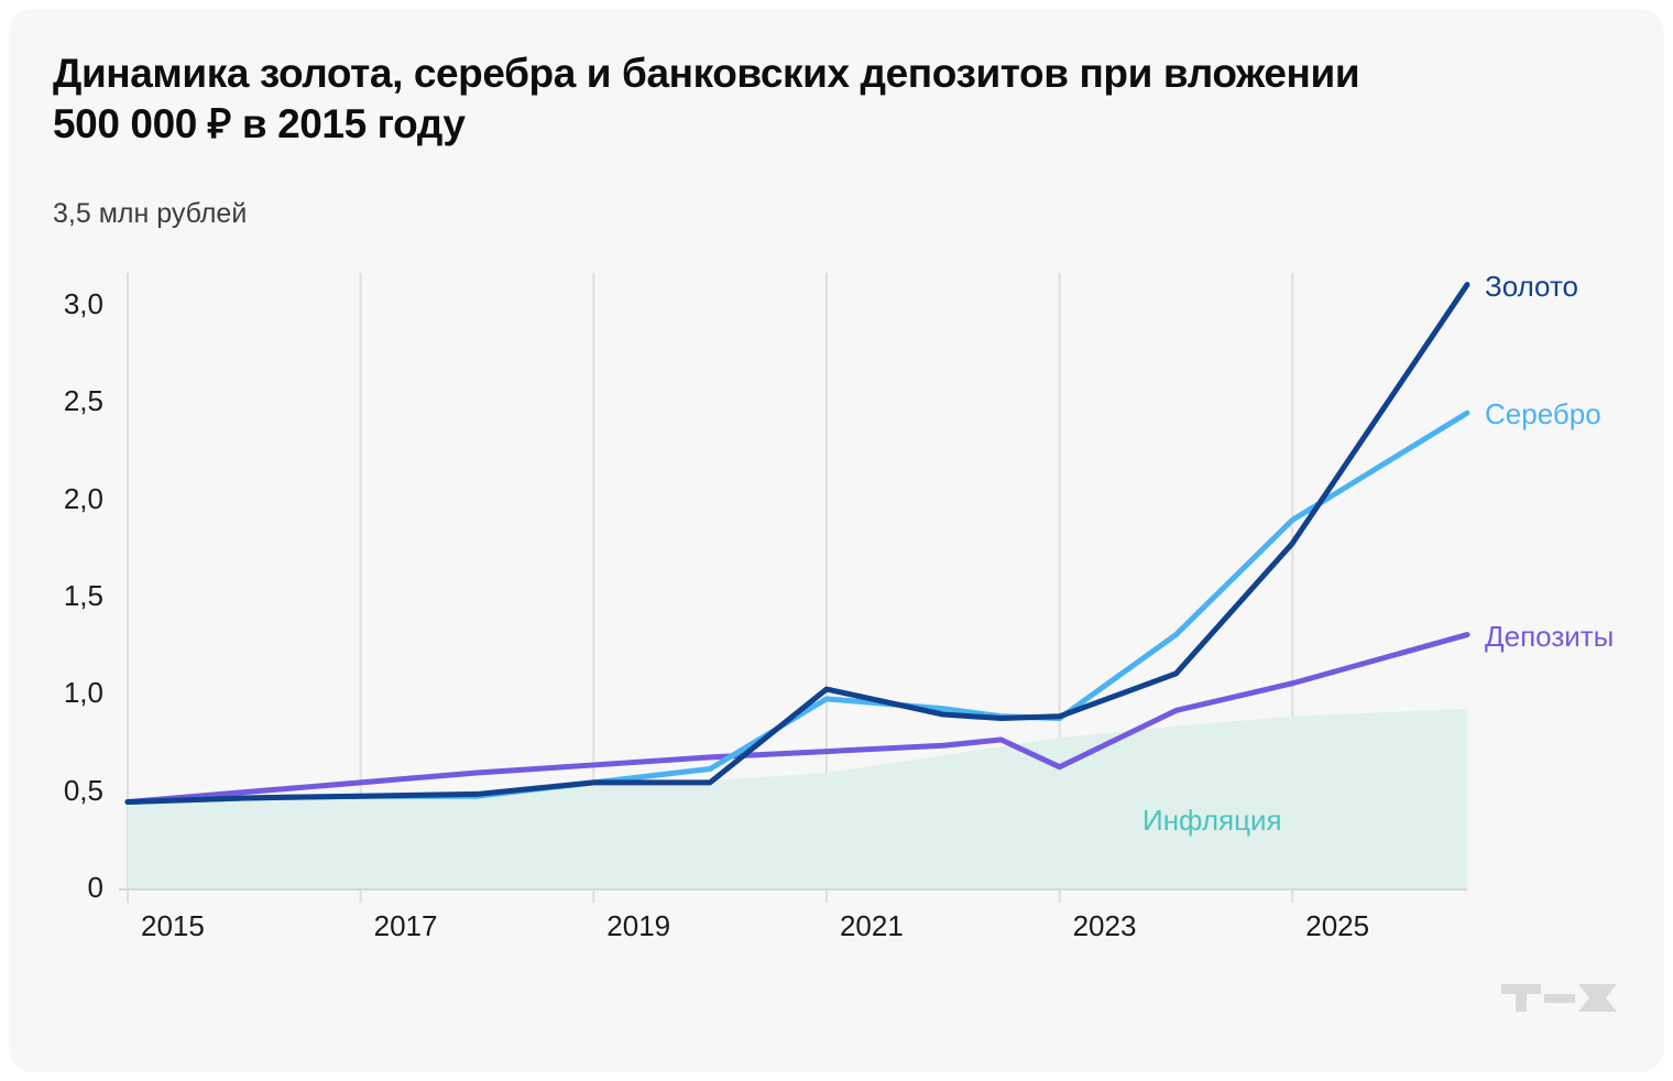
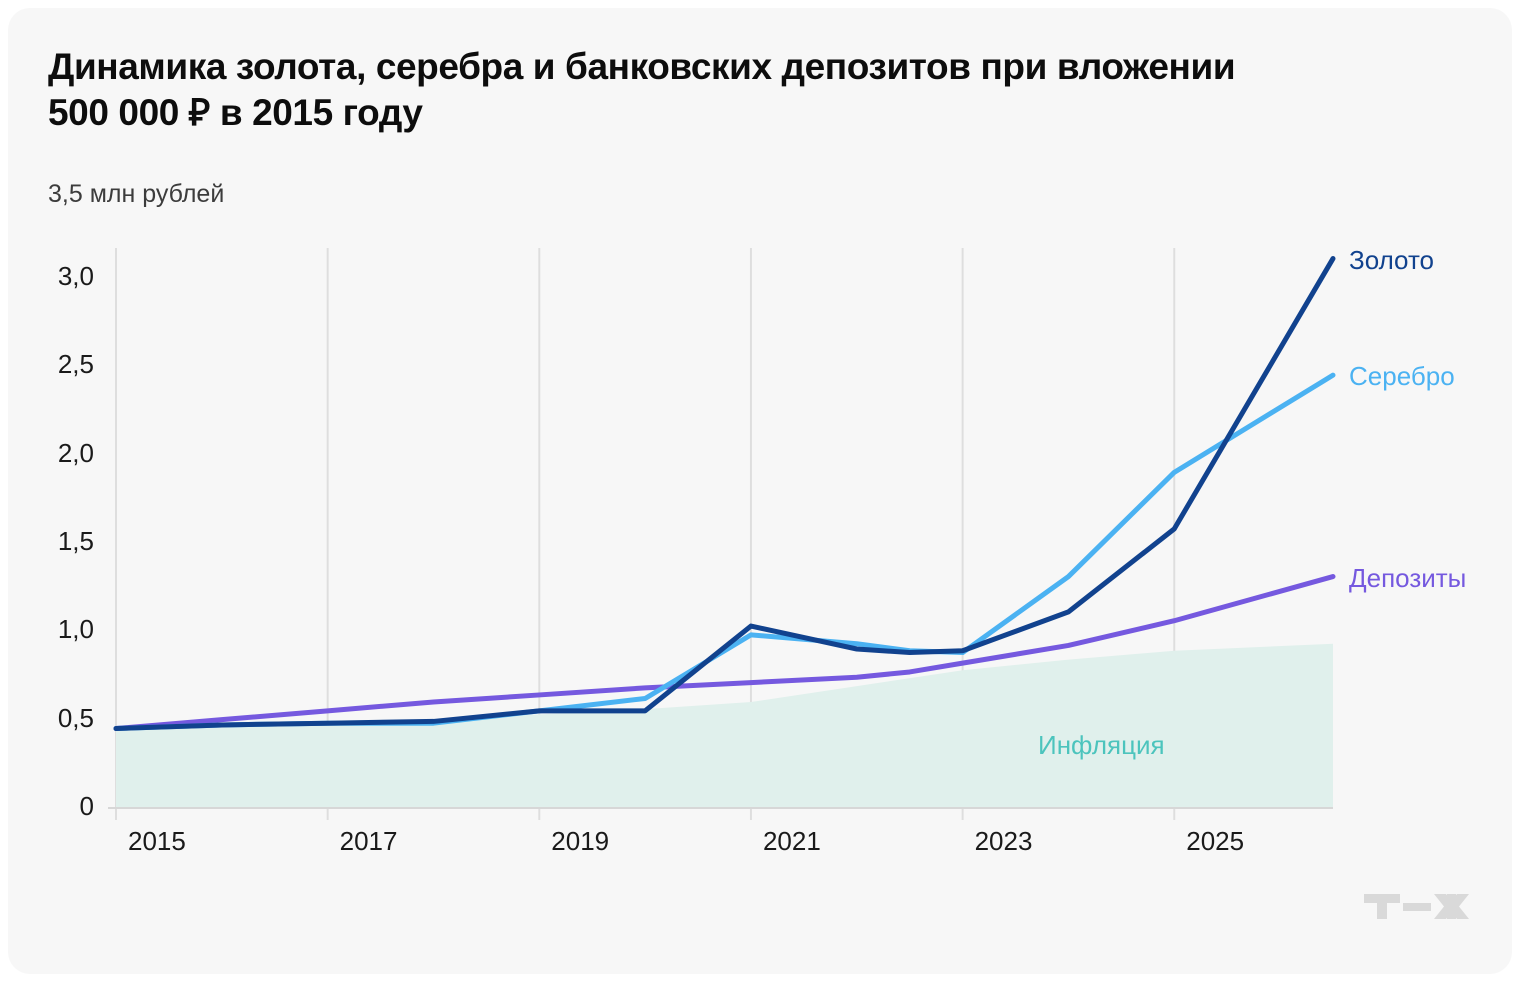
Депозиты/2023: 0,63 -> 0,82
Золото/2025: 1,78 -> 1,58
